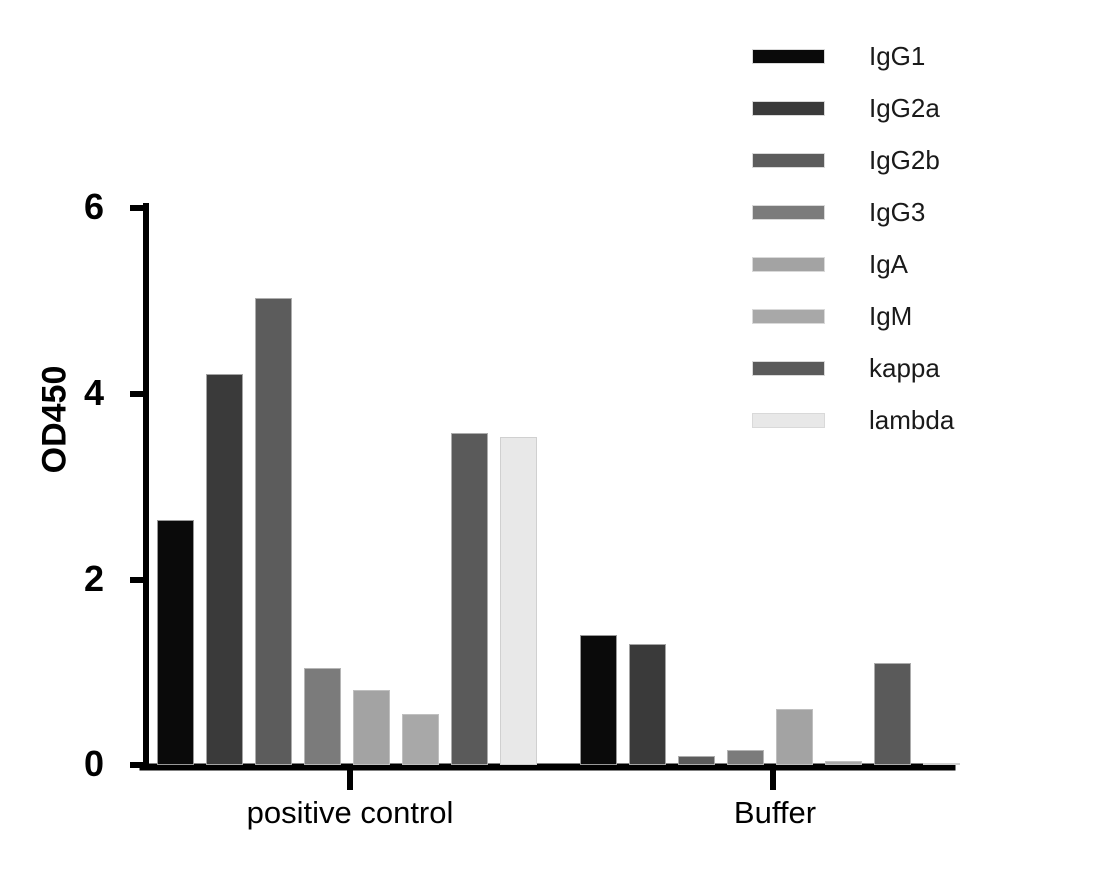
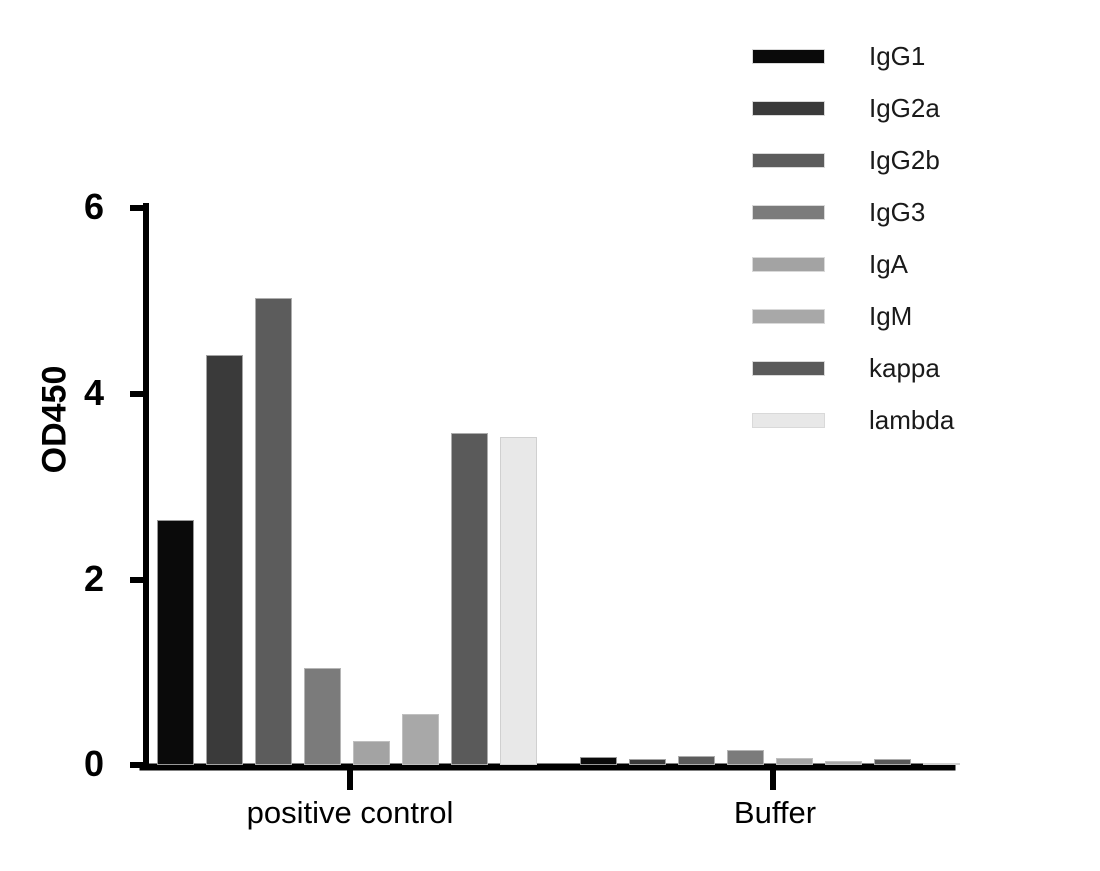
IgG2a/positive control: 4.2 -> 4.4
IgA/positive control: 0.8 -> 0.3
IgG1/Buffer: 1.4 -> 0.1
IgG2a/Buffer: 1.3 -> 0.1
IgA/Buffer: 0.6 -> 0.1
kappa/Buffer: 1.1 -> 0.1
